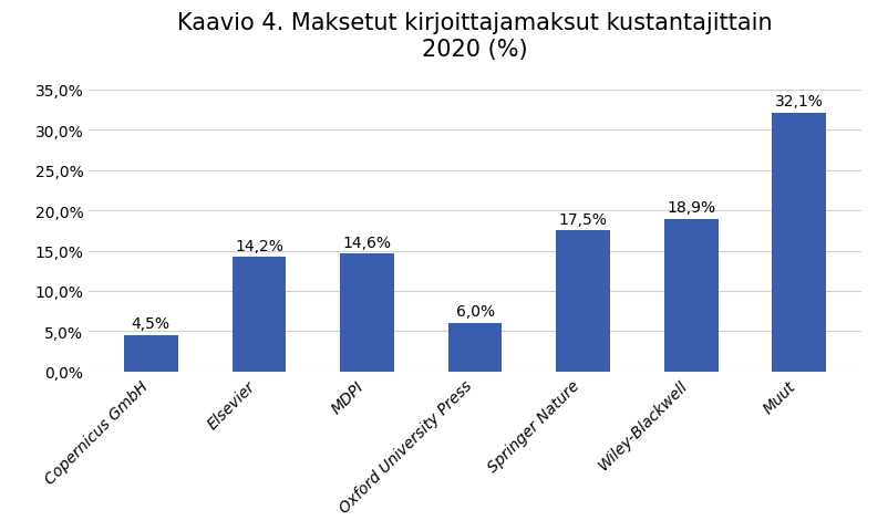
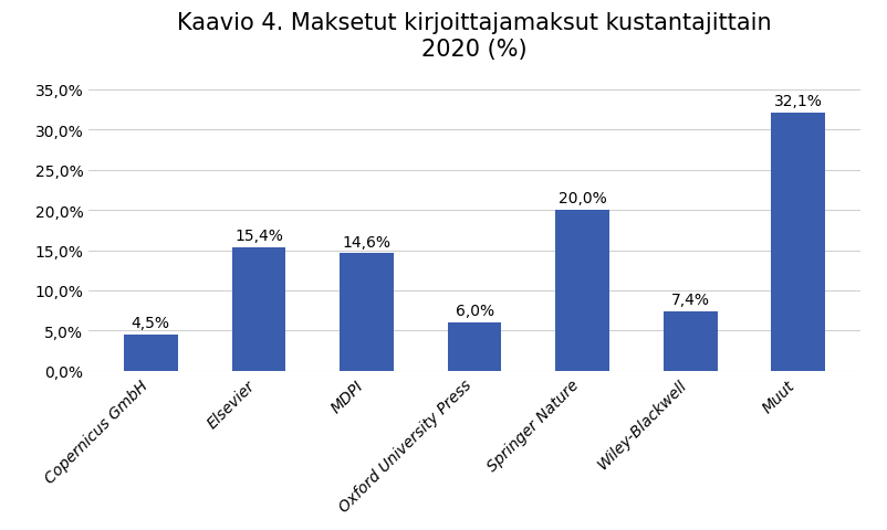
Elsevier: 14,2% -> 15,4%
Springer Nature: 17,5% -> 20,0%
Wiley-Blackwell: 18,9% -> 7,4%
